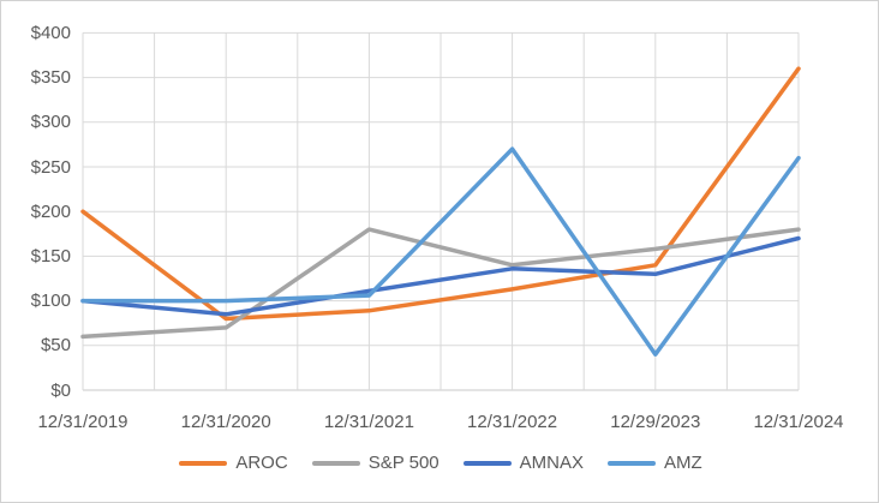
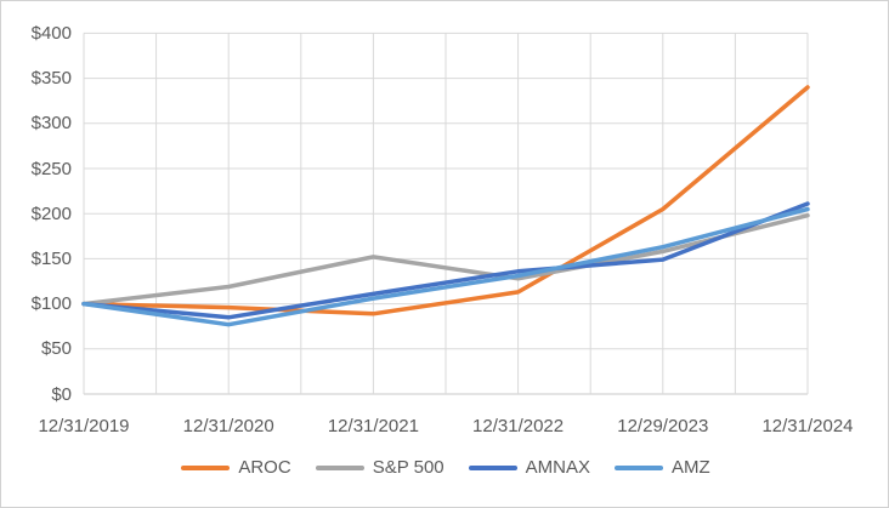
AROC/12/31/2019: $200 -> $100
S&P 500/12/31/2019: $60 -> $100
AROC/12/31/2020: $80 -> $100
S&P 500/12/31/2020: $70 -> $120
AMZ/12/31/2020: $100 -> $80
S&P 500/12/31/2021: $180 -> $150
S&P 500/12/31/2022: $140 -> $130
AMZ/12/31/2022: $270 -> $130
AROC/12/29/2023: $140 -> $200
AMNAX/12/29/2023: $130 -> $150
AMZ/12/29/2023: $40 -> $160
AROC/12/31/2024: $360 -> $340
S&P 500/12/31/2024: $180 -> $200
AMNAX/12/31/2024: $170 -> $210
AMZ/12/31/2024: $260 -> $200
